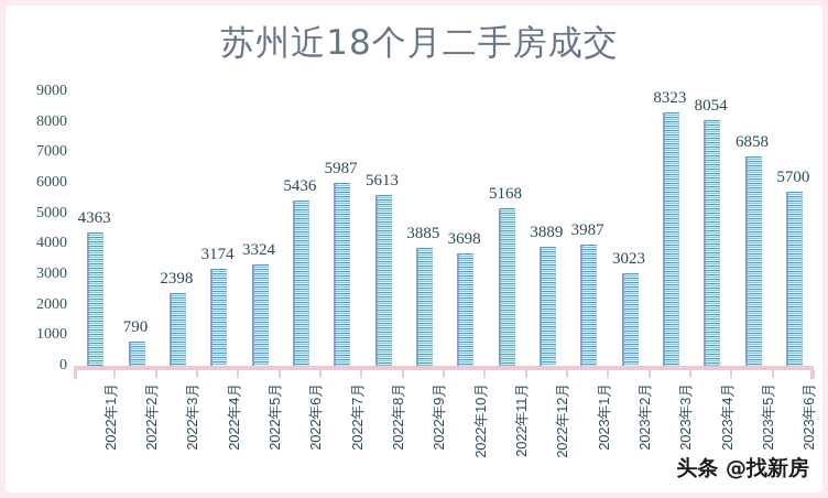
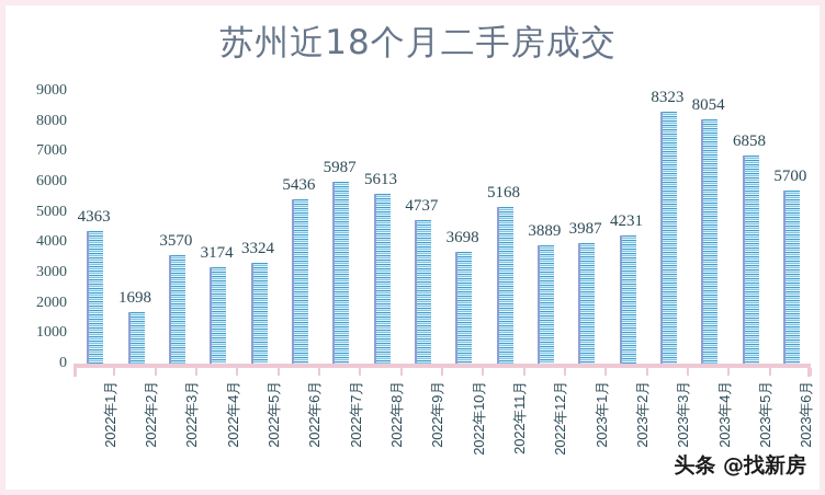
2022年2月: 790 -> 1698
2022年3月: 2398 -> 3570
2022年9月: 3885 -> 4737
2023年2月: 3023 -> 4231
